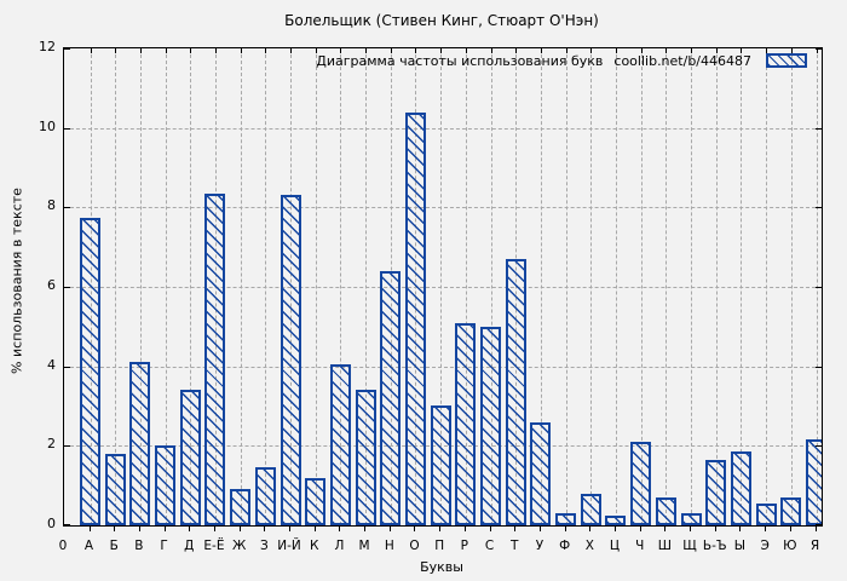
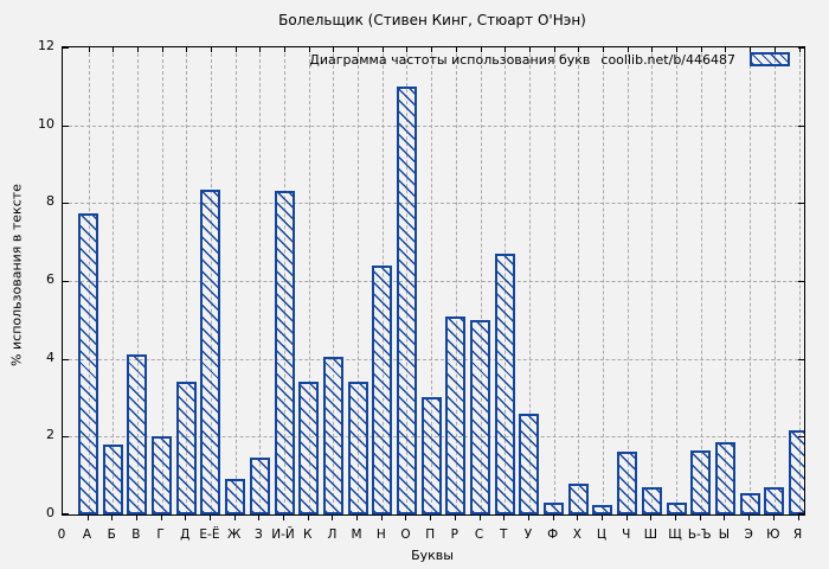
К: 1.2 -> 3.4
О: 10.4 -> 11.0
Ч: 2.1 -> 1.6
